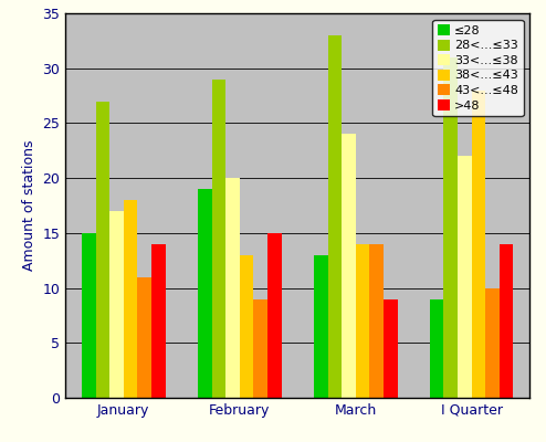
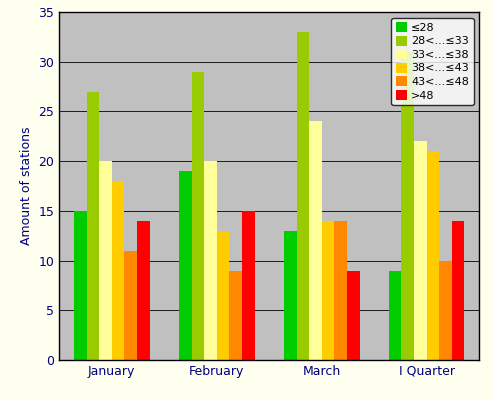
33<...≤38/January: 17 -> 20
38<...≤43/I Quarter: 28 -> 21
